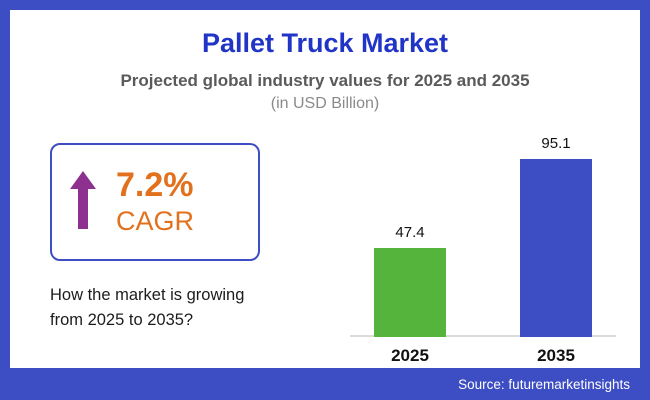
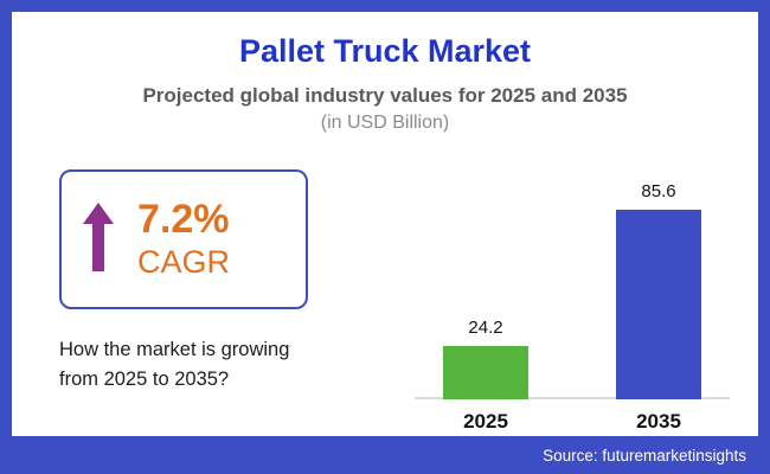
2025: 47.4 -> 24.2
2035: 95.1 -> 85.6
